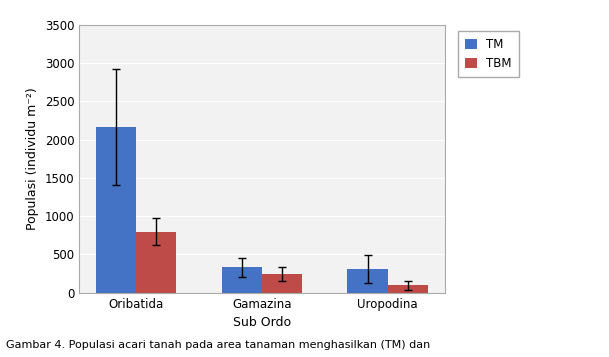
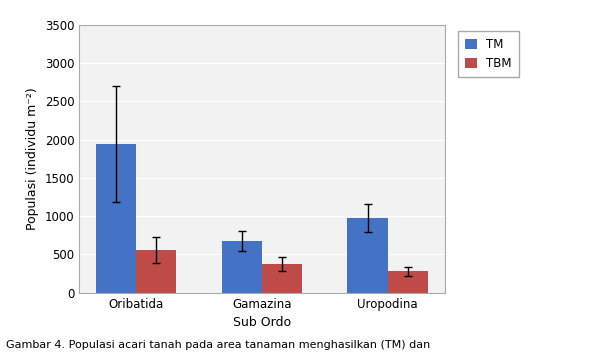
TM/Oribatida: 2170 -> 1940
TBM/Oribatida: 800 -> 560
TM/Gamazina: 330 -> 680
TBM/Gamazina: 240 -> 380
TM/Uropodina: 310 -> 980
TBM/Uropodina: 100 -> 280
